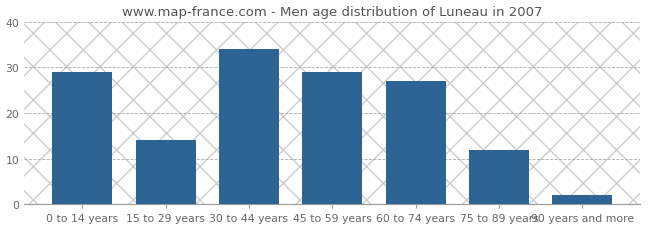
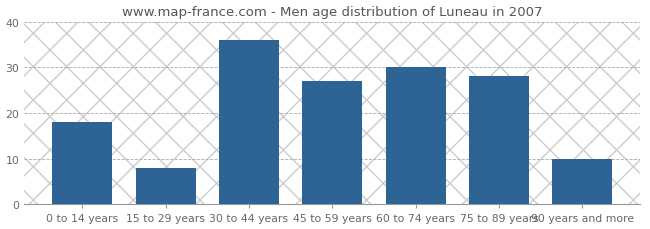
0 to 14 years: 29 -> 18
15 to 29 years: 14 -> 8
30 to 44 years: 34 -> 36
45 to 59 years: 29 -> 27
60 to 74 years: 27 -> 30
75 to 89 years: 12 -> 28
90 years and more: 2 -> 10
